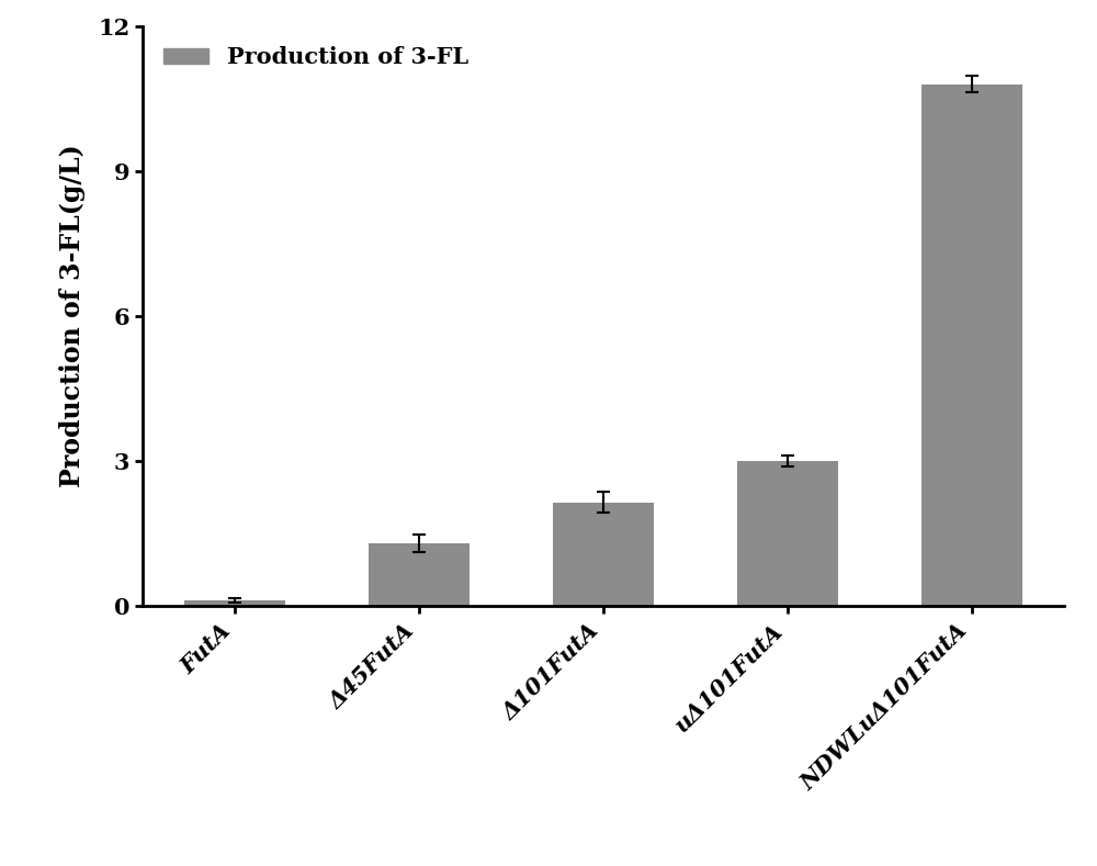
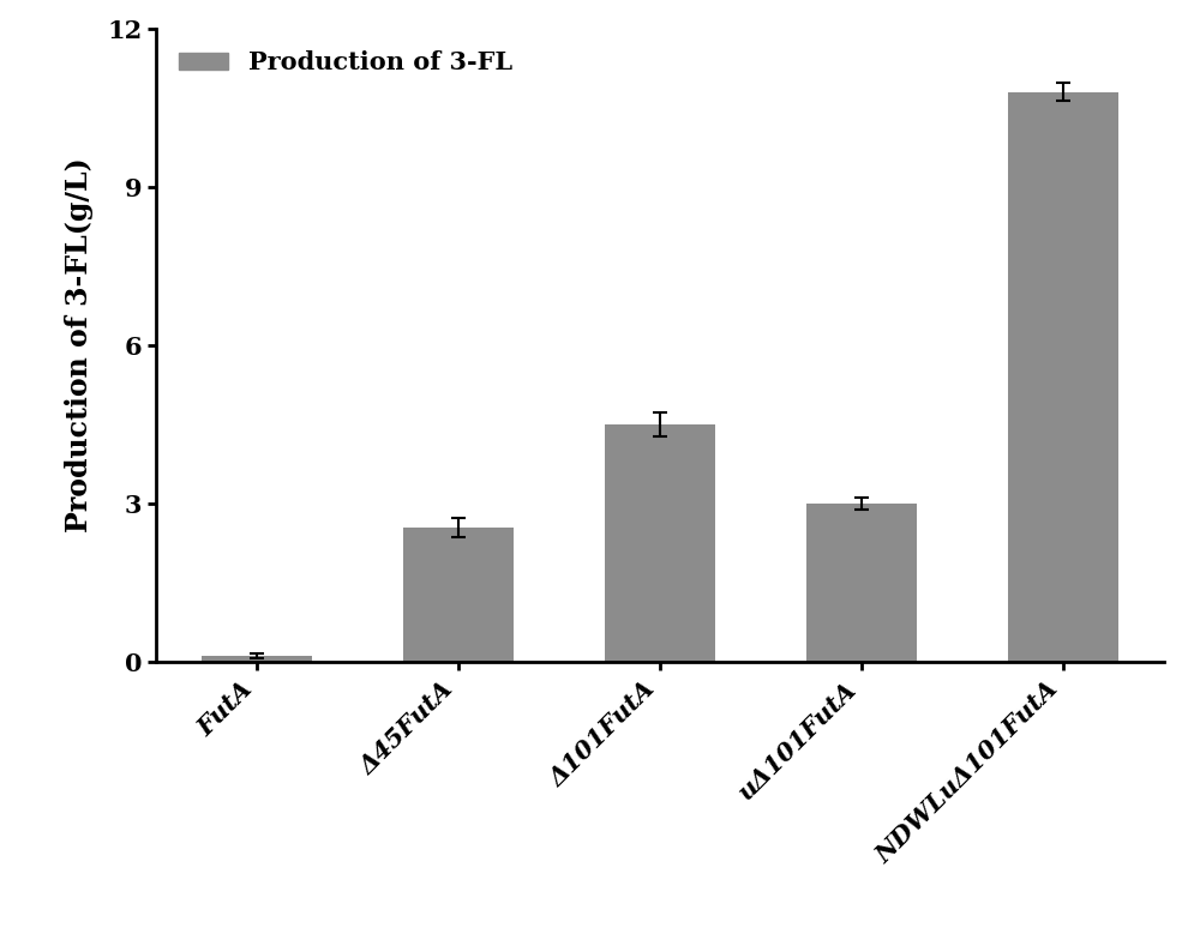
Δ45FutA: 1.30 -> 2.55
Δ101FutA: 2.15 -> 4.50
